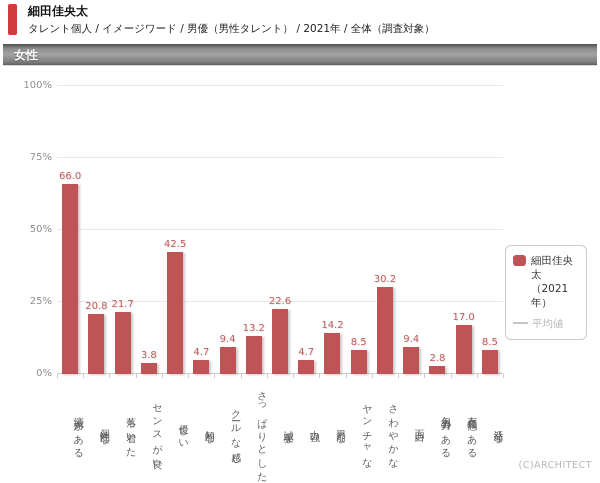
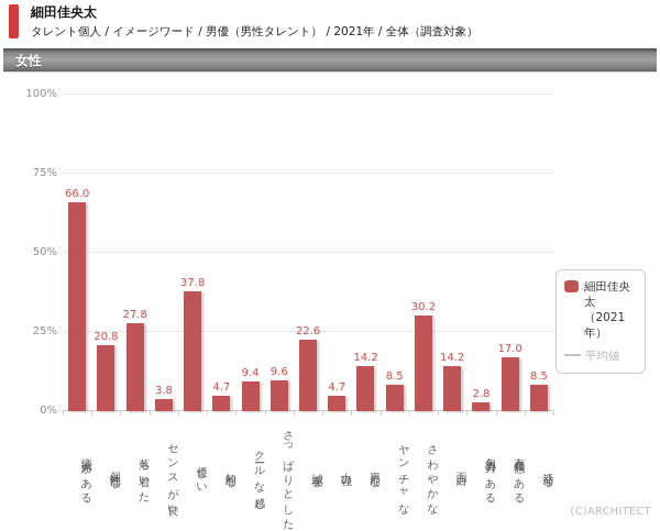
落ち着いた: 21.7 -> 27.8
優しい: 42.5 -> 37.8
さっぱりとした: 13.2 -> 9.6
面白い: 9.4 -> 14.2
